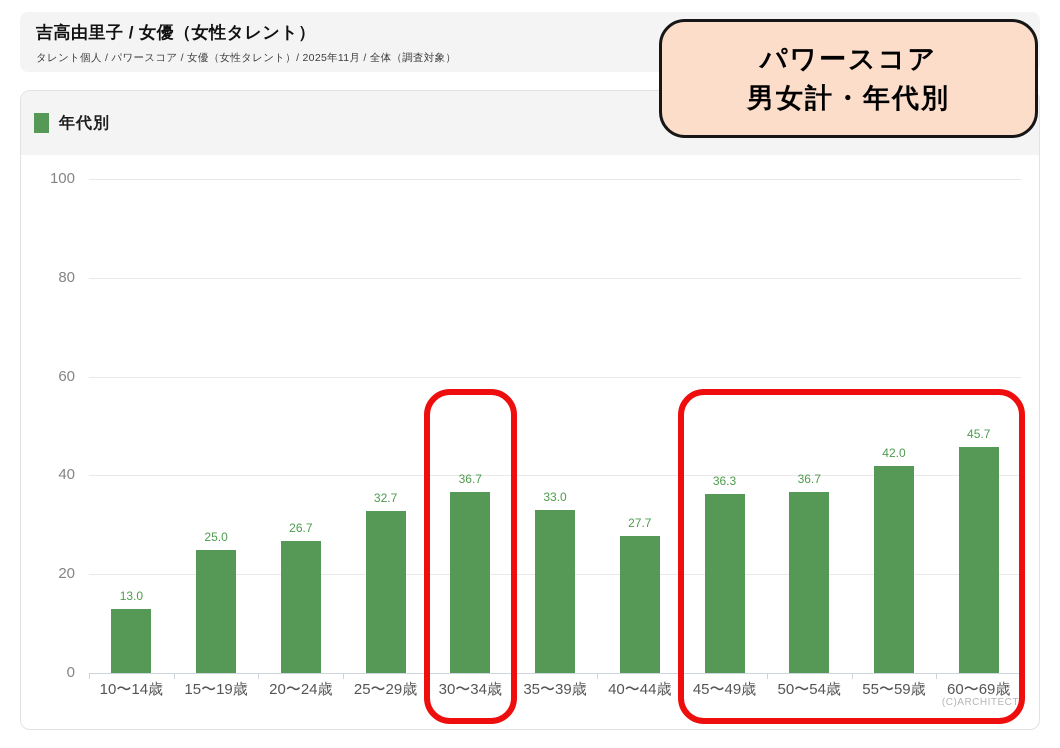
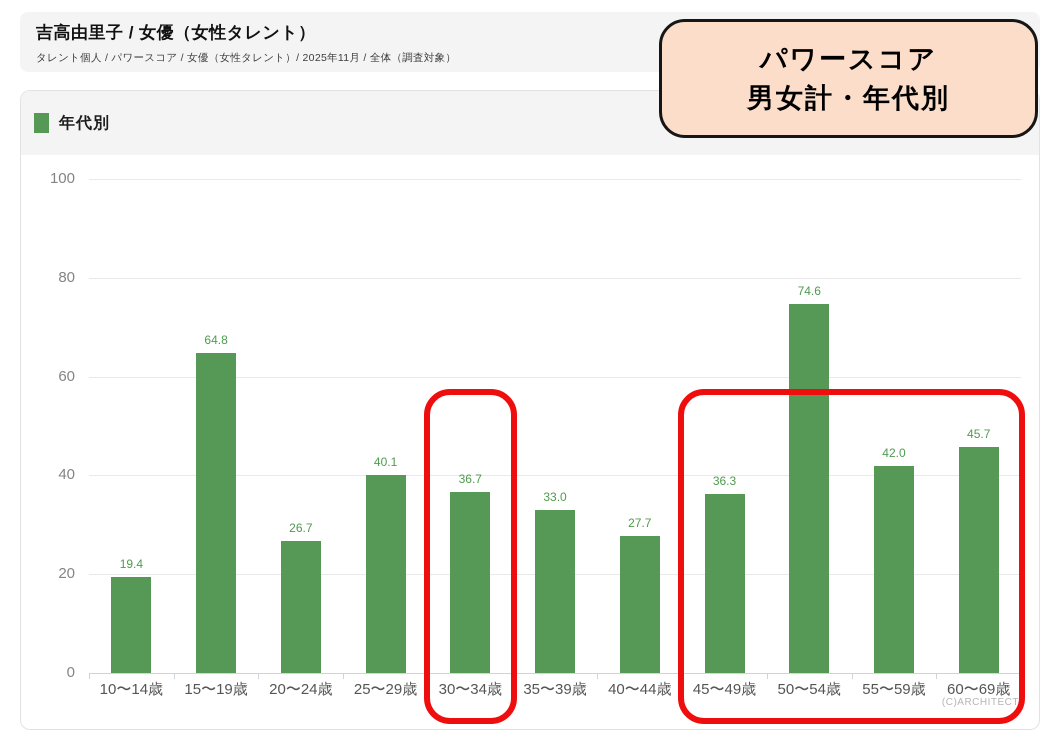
10〜14歳: 13.0 -> 19.4
15〜19歳: 25.0 -> 64.8
25〜29歳: 32.7 -> 40.1
50〜54歳: 36.7 -> 74.6
